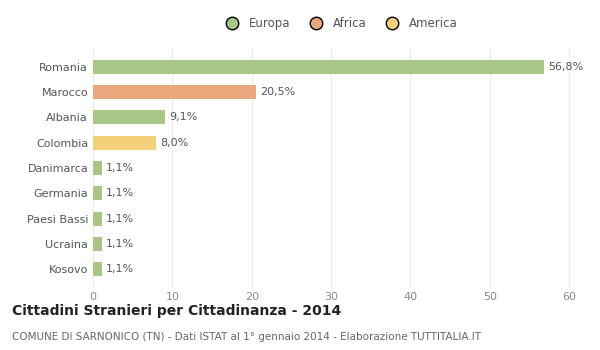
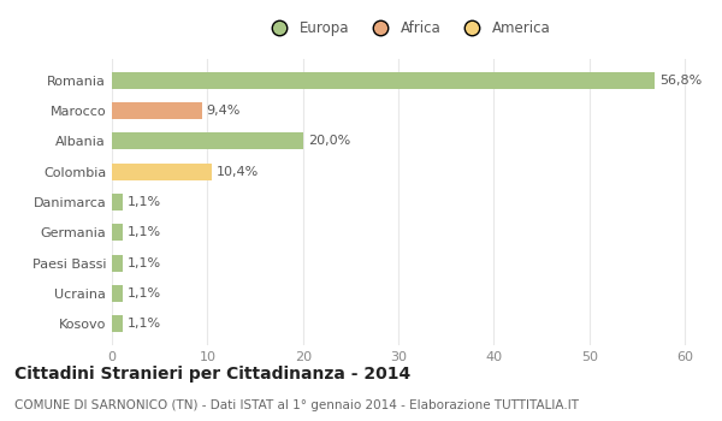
Marocco: 20,5% -> 9,4%
Albania: 9,1% -> 20,0%
Colombia: 8,0% -> 10,4%
